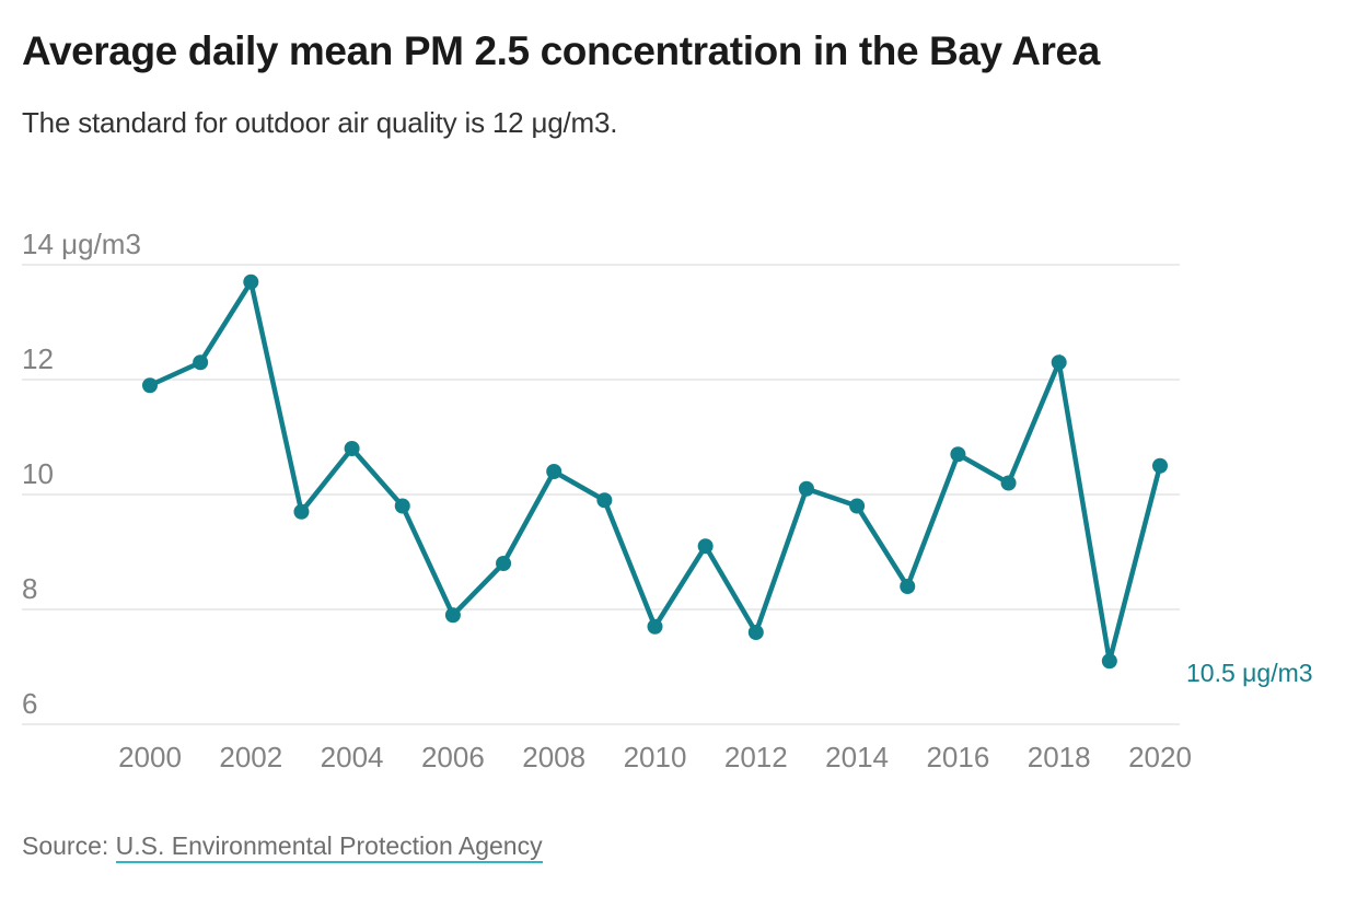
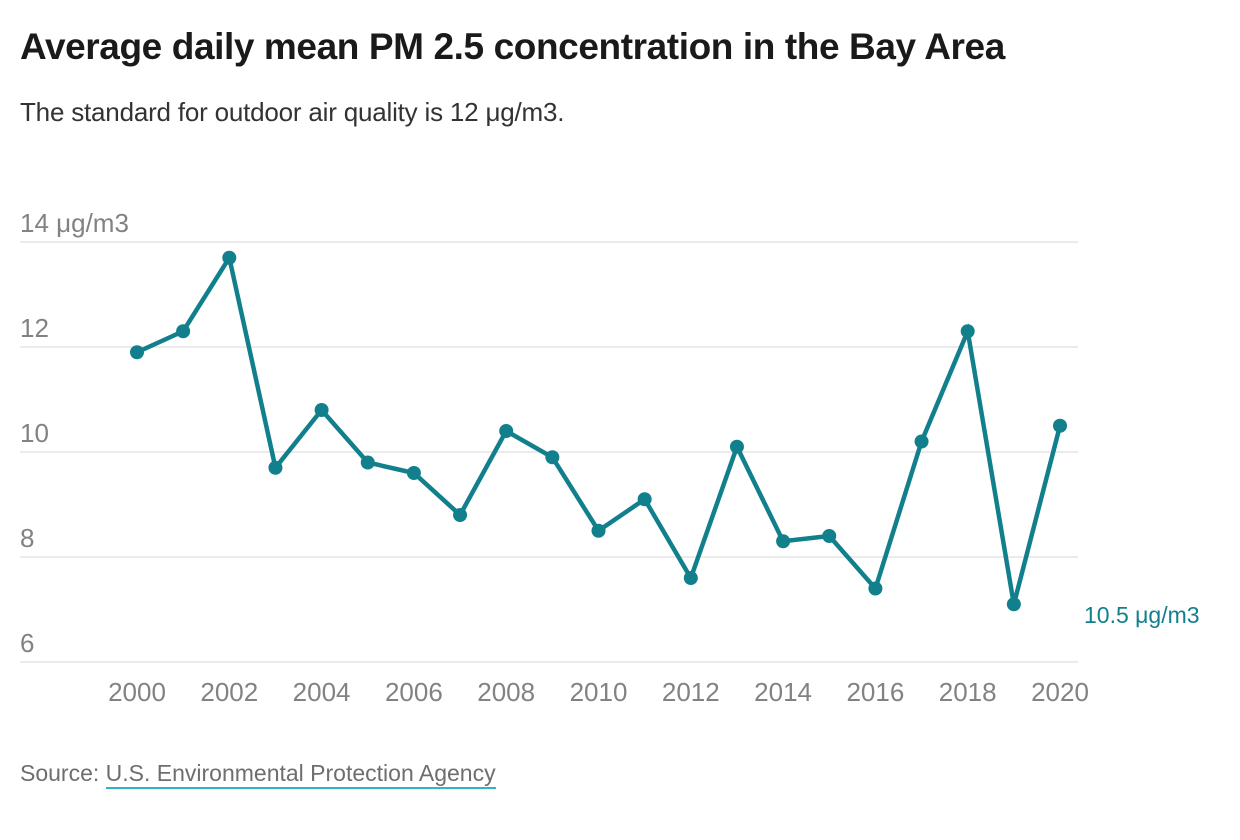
2006: 7.9 -> 9.6
2010: 7.7 -> 8.5
2014: 9.8 -> 8.3
2016: 10.7 -> 7.4
